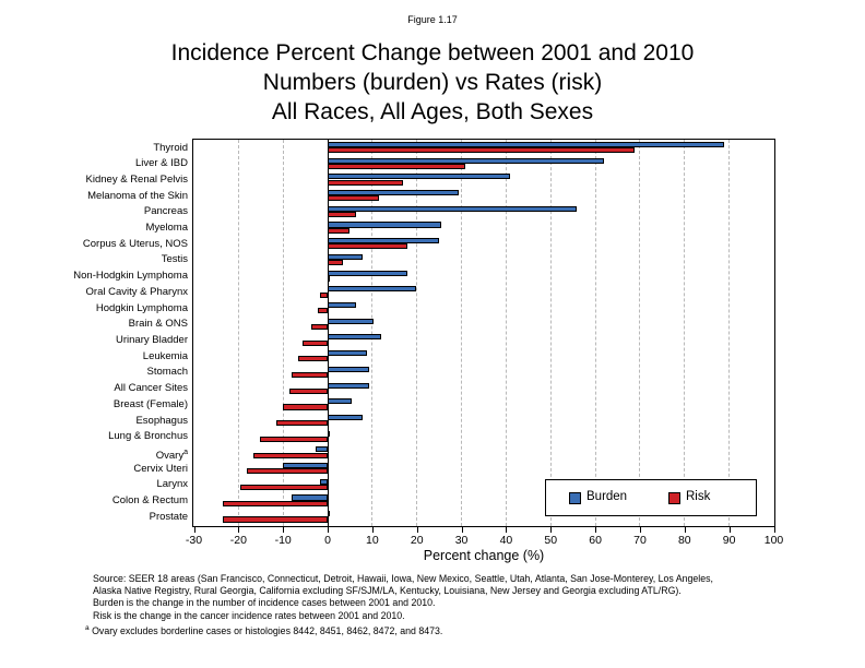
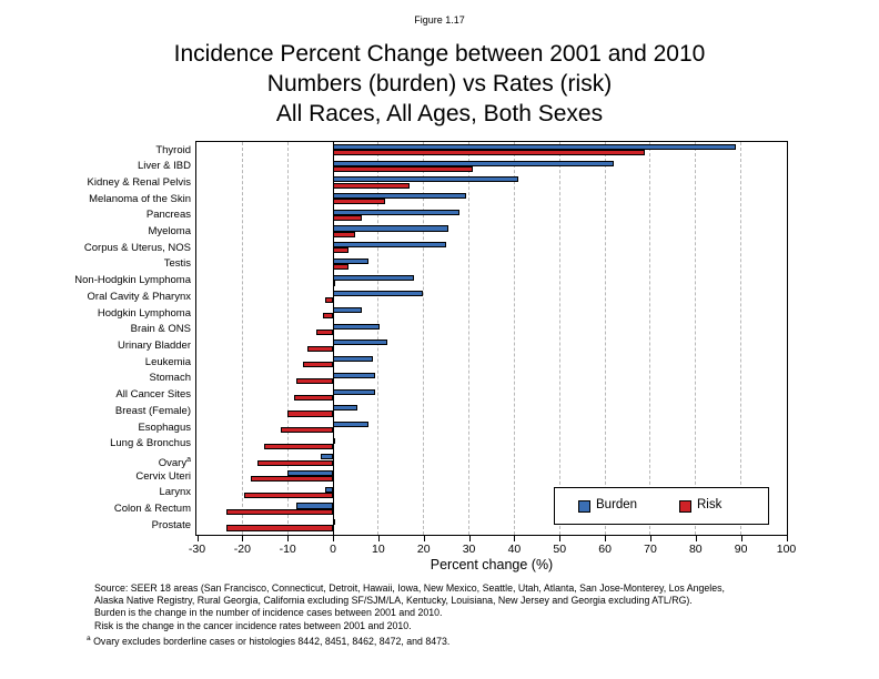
Burden/Pancreas: 56 -> 28
Risk/Corpus & Uterus, NOS: 18 -> 4
